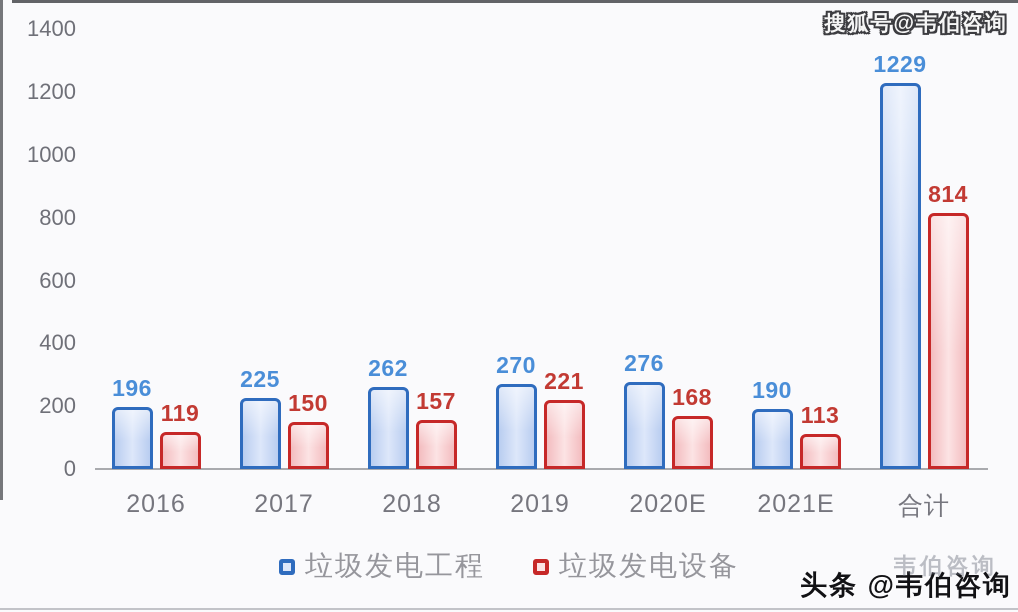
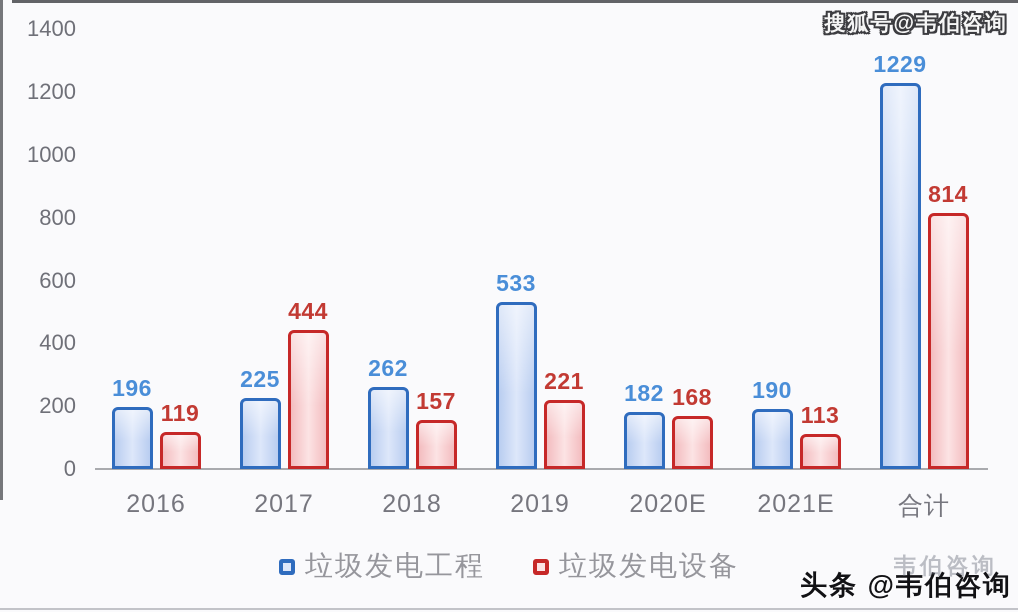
垃圾发电设备/2017: 150 -> 444
垃圾发电工程/2019: 270 -> 533
垃圾发电工程/2020E: 276 -> 182
